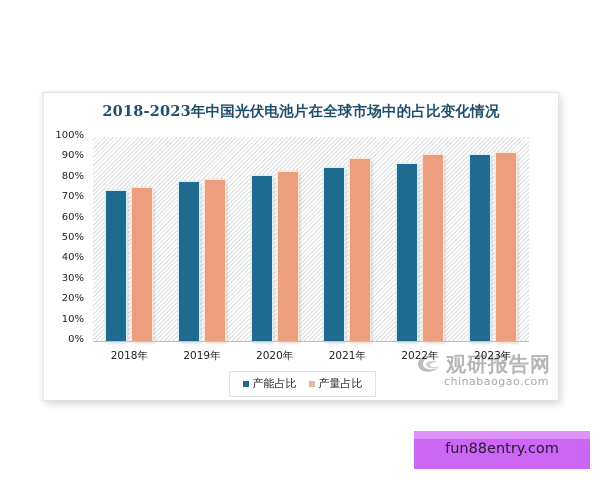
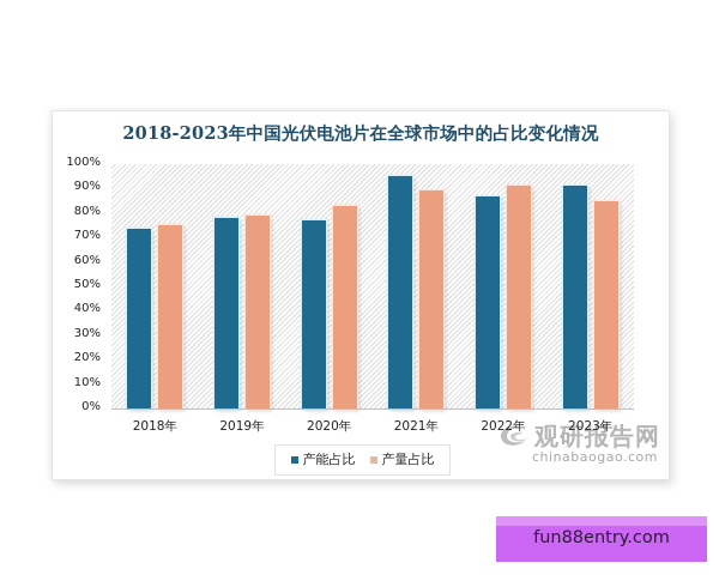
产能占比/2020年: 81% -> 77%
产能占比/2021年: 85% -> 95%
产量占比/2023年: 92% -> 85%
